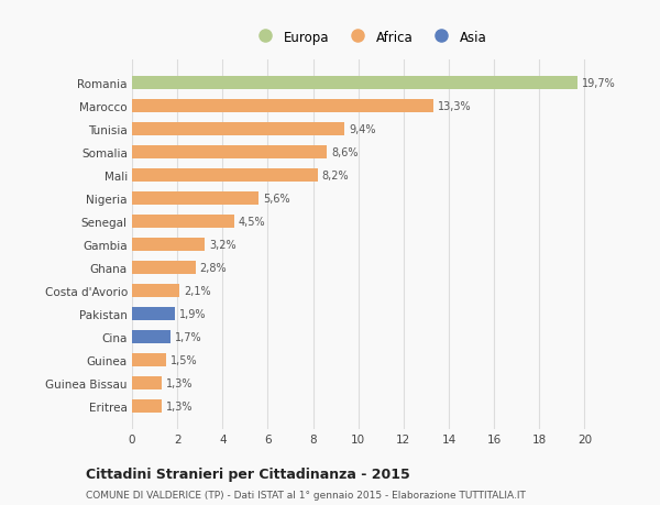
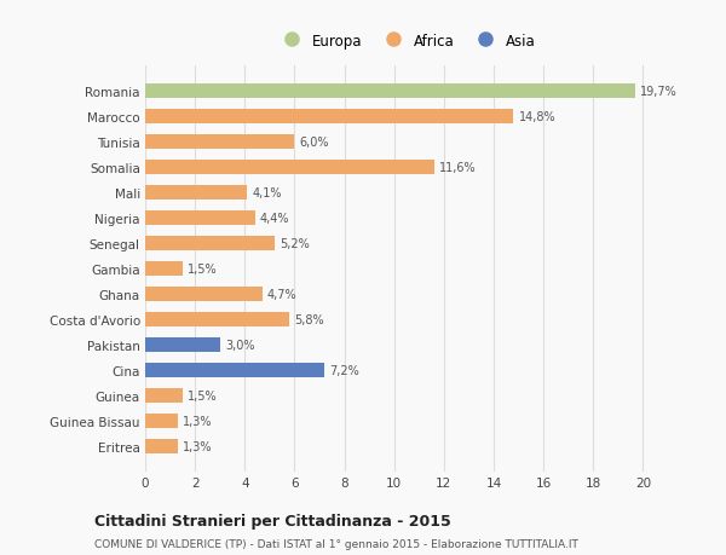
Marocco: 13,3% -> 14,8%
Tunisia: 9,4% -> 6,0%
Somalia: 8,6% -> 11,6%
Mali: 8,2% -> 4,1%
Nigeria: 5,6% -> 4,4%
Senegal: 4,5% -> 5,2%
Gambia: 3,2% -> 1,5%
Ghana: 2,8% -> 4,7%
Costa d'Avorio: 2,1% -> 5,8%
Pakistan: 1,9% -> 3,0%
Cina: 1,7% -> 7,2%
